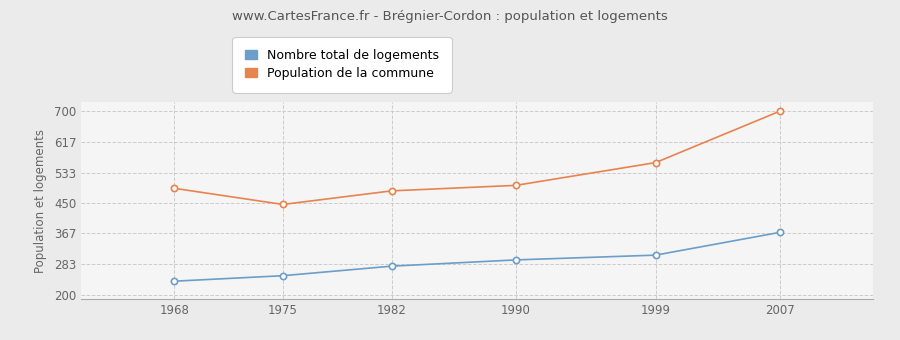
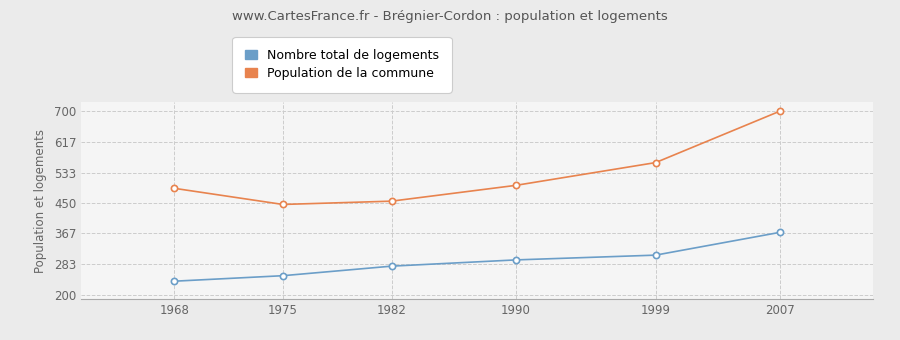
Population de la commune/1982: 483 -> 455
